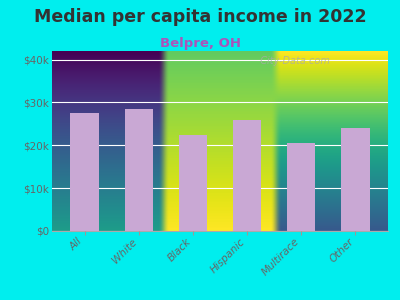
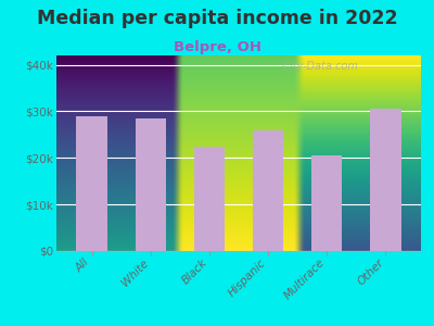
All: $27.5k -> $29.0k
Other: $24.0k -> $30.5k
